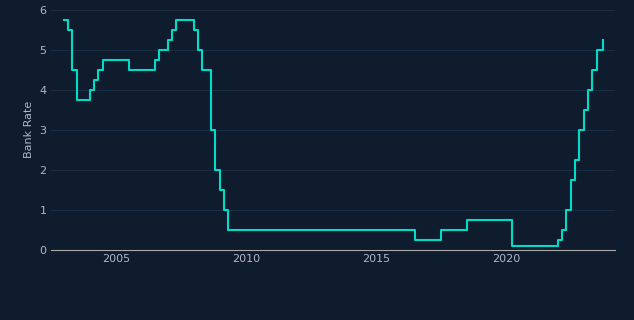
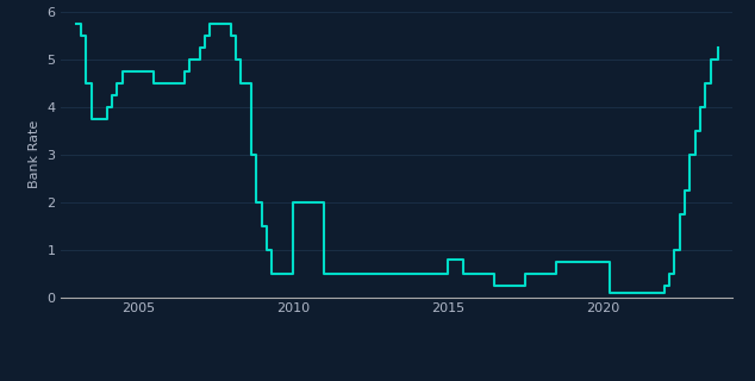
2010: 0.50 -> 2.00
2015: 0.50 -> 0.80
